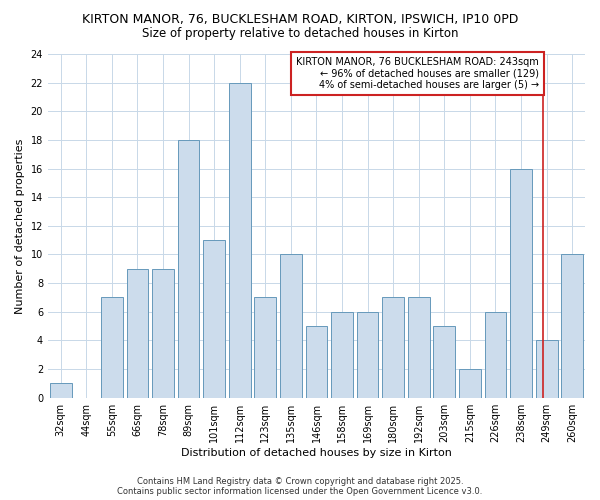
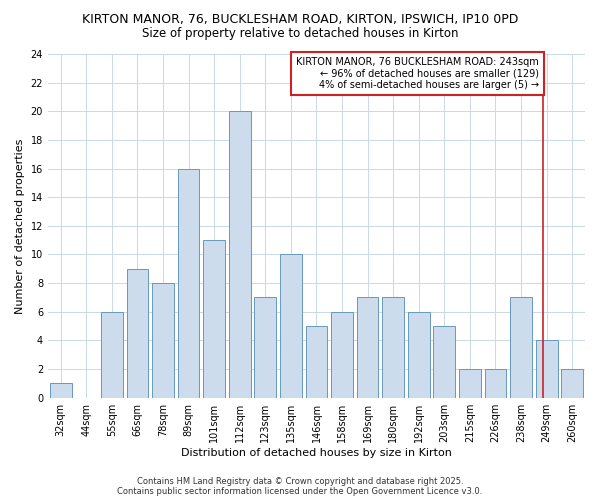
55sqm: 7 -> 6
78sqm: 9 -> 8
89sqm: 18 -> 16
112sqm: 22 -> 20
169sqm: 6 -> 7
192sqm: 7 -> 6
226sqm: 6 -> 2
238sqm: 16 -> 7
260sqm: 10 -> 2
